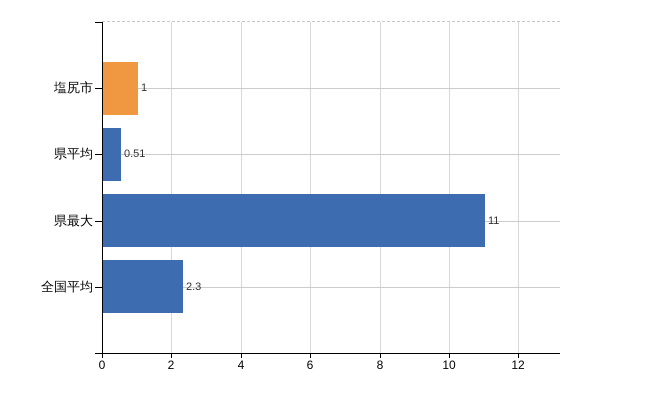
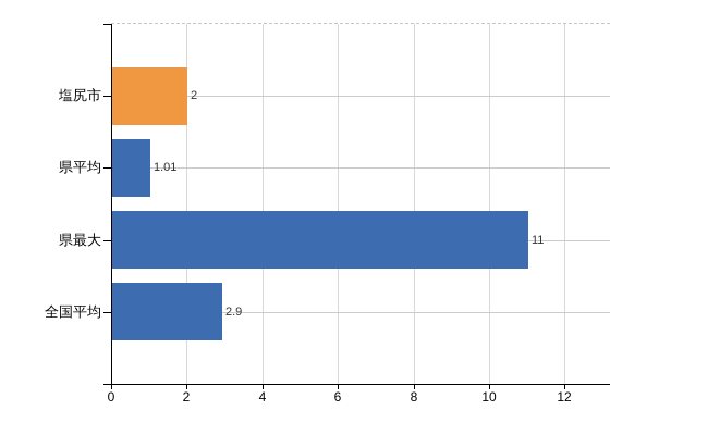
塩尻市: 1 -> 2
県平均: 0.51 -> 1.01
全国平均: 2.3 -> 2.9
